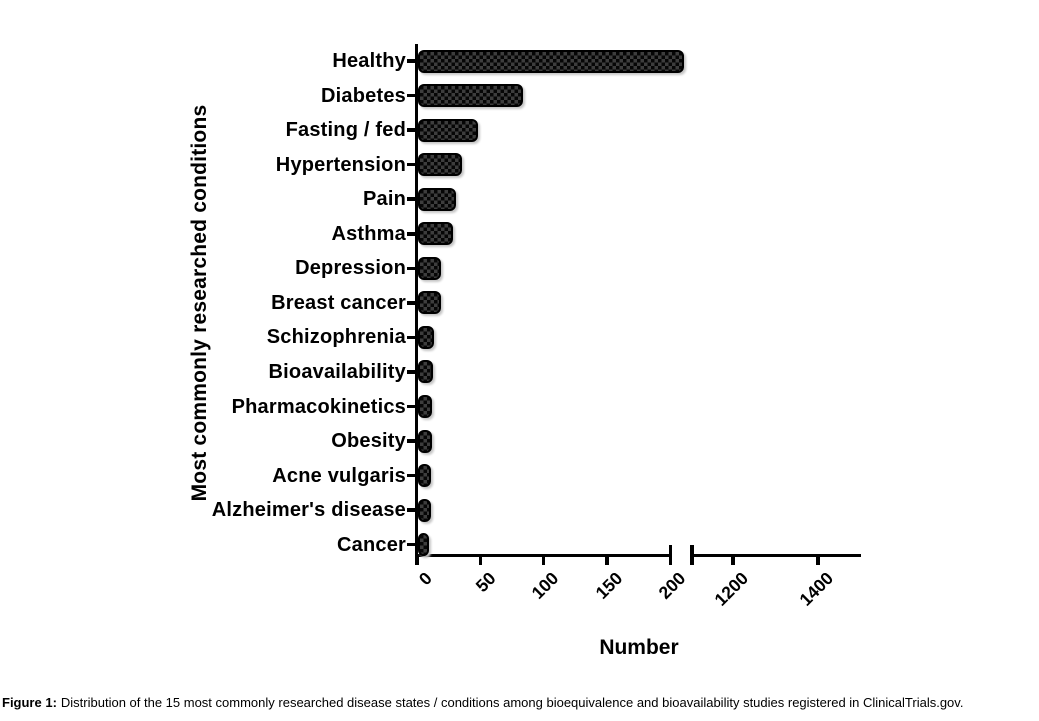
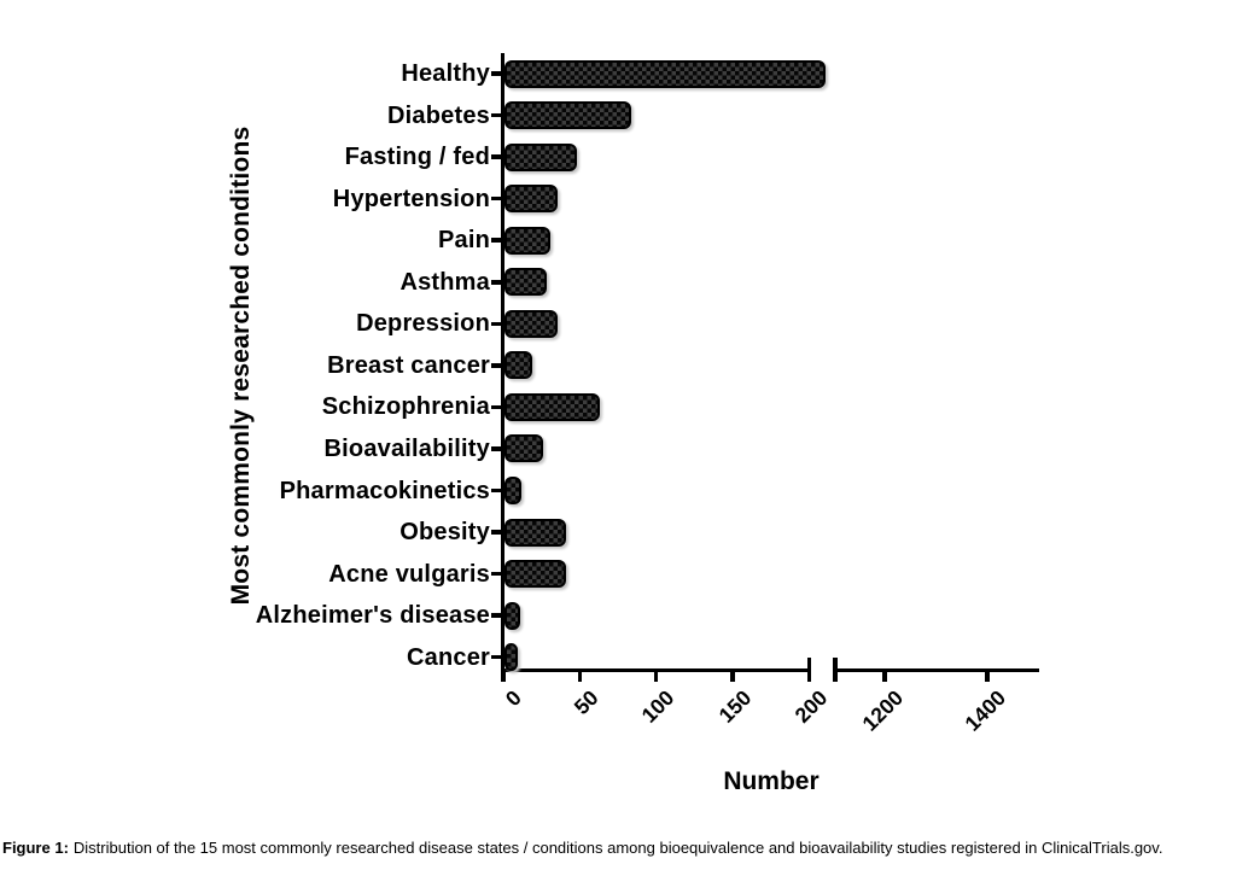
Depression: 18 -> 35
Schizophrenia: 13 -> 62
Bioavailability: 12 -> 25
Obesity: 11 -> 40
Acne vulgaris: 10 -> 40
